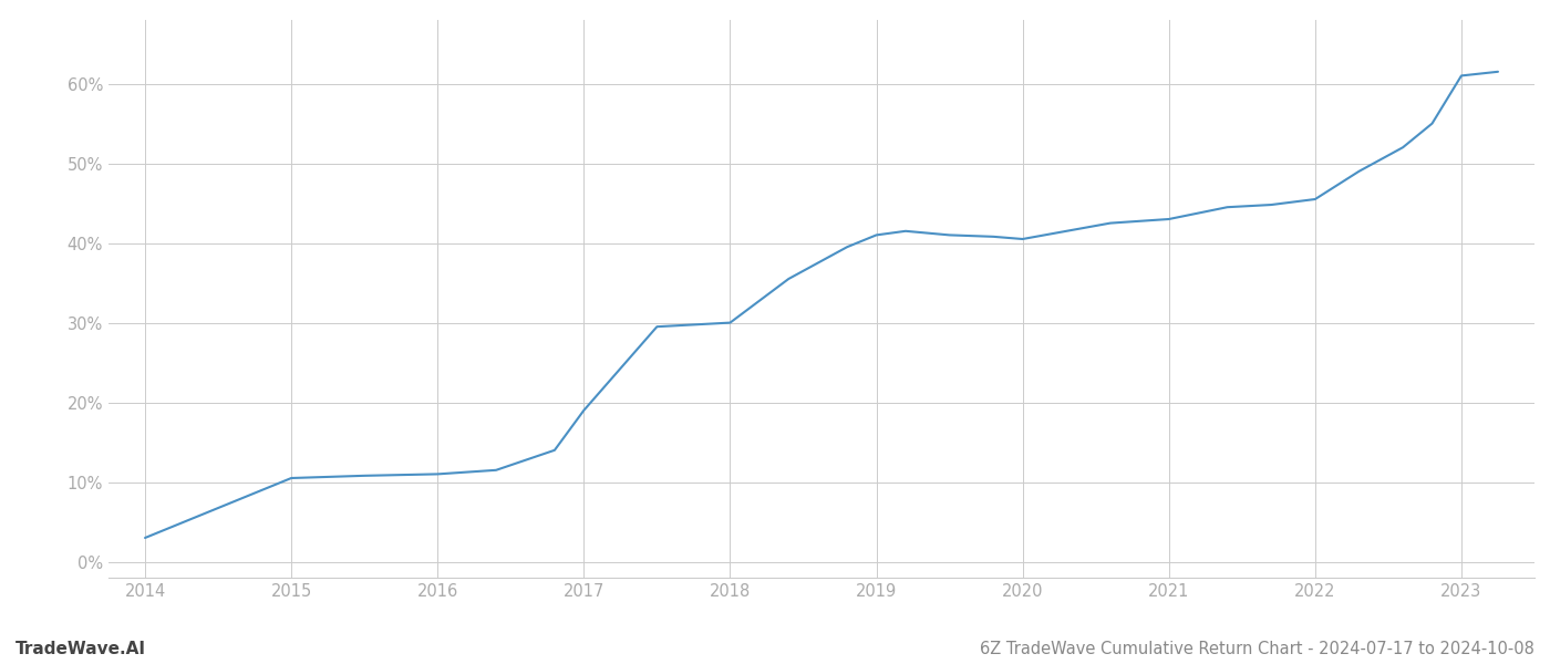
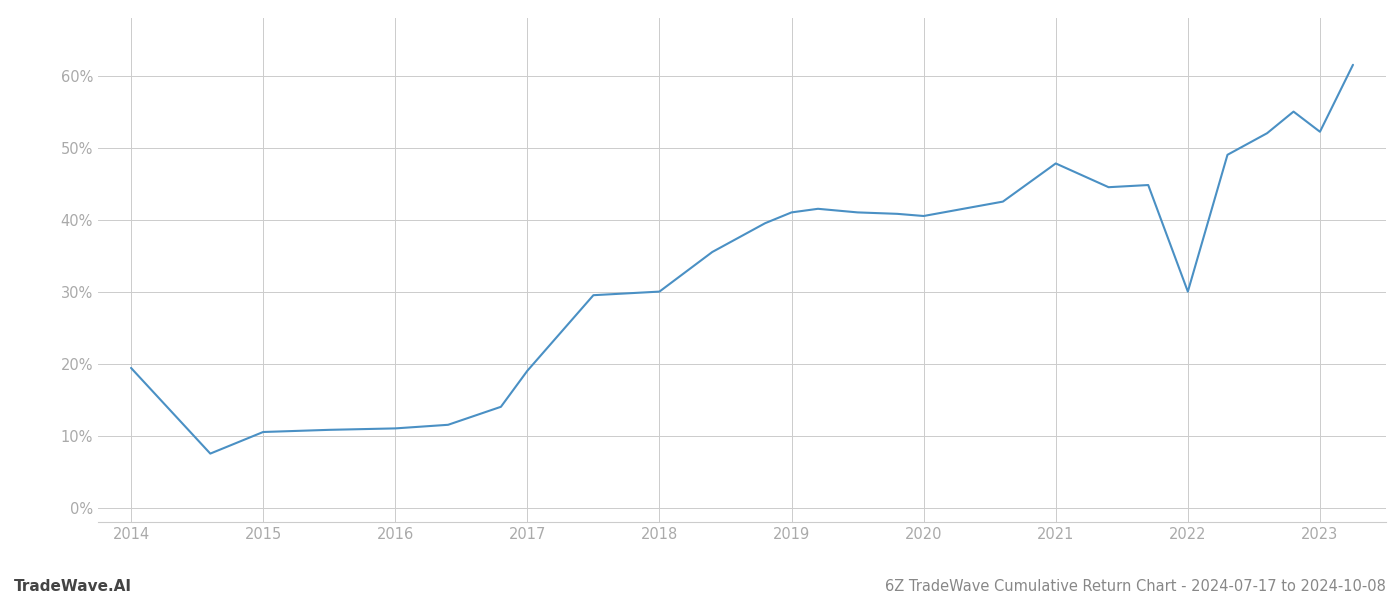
2014: 3.0% -> 19.4%
2021: 43.0% -> 47.8%
2022: 45.5% -> 30.0%
2023: 61.0% -> 52.2%
